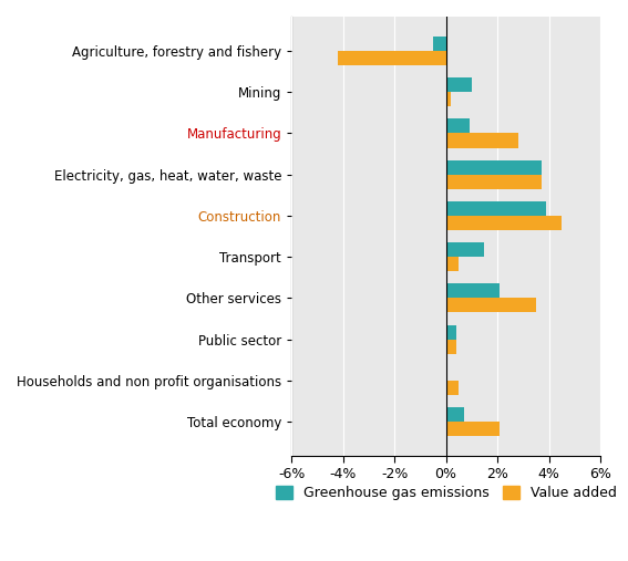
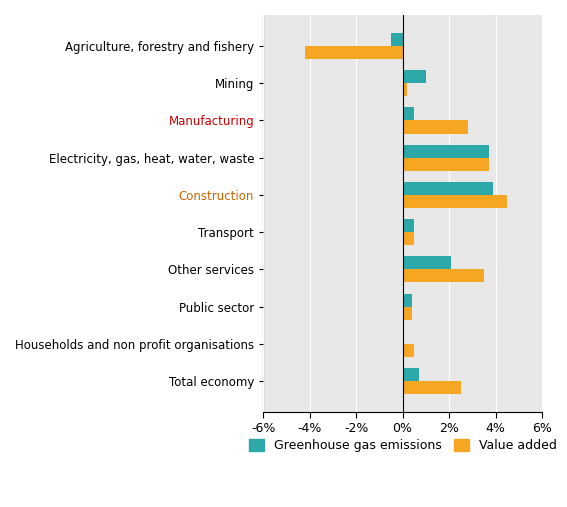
Greenhouse gas emissions/Manufacturing: 0.9% -> 0.5%
Greenhouse gas emissions/Transport: 1.5% -> 0.5%
Value added/Total economy: 2.1% -> 2.5%
